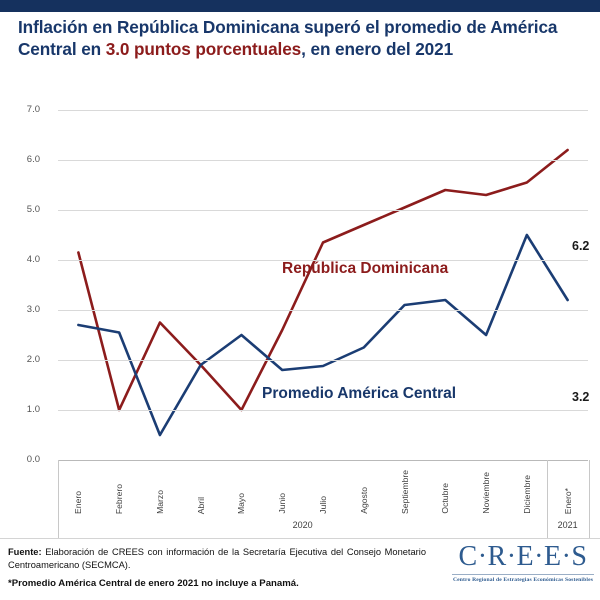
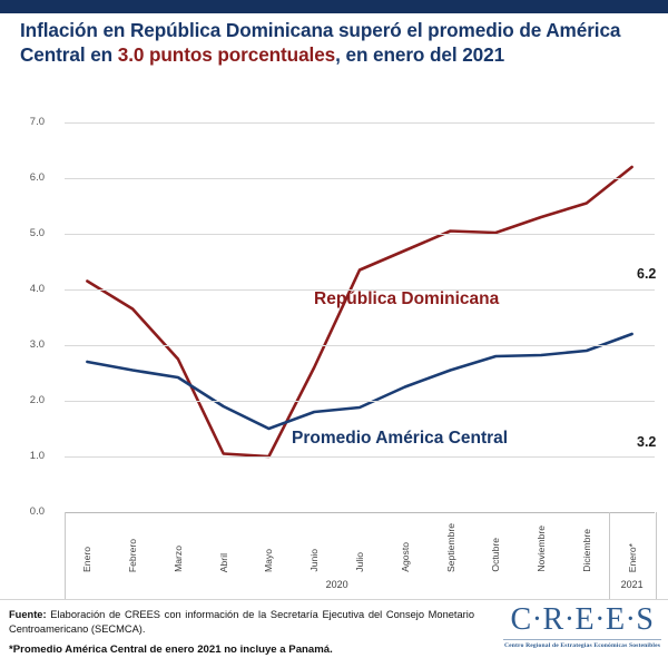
República Dominicana/Febrero: 1.0 -> 3.6
Promedio América Central/Marzo: 0.5 -> 2.4
República Dominicana/Abril: 1.9 -> 1.1
Promedio América Central/Mayo: 2.5 -> 1.5
Promedio América Central/Septiembre: 3.1 -> 2.5
República Dominicana/Octubre: 5.4 -> 5.0
Promedio América Central/Octubre: 3.2 -> 2.8
Promedio América Central/Noviembre: 2.5 -> 2.8
Promedio América Central/Diciembre: 4.5 -> 2.9
